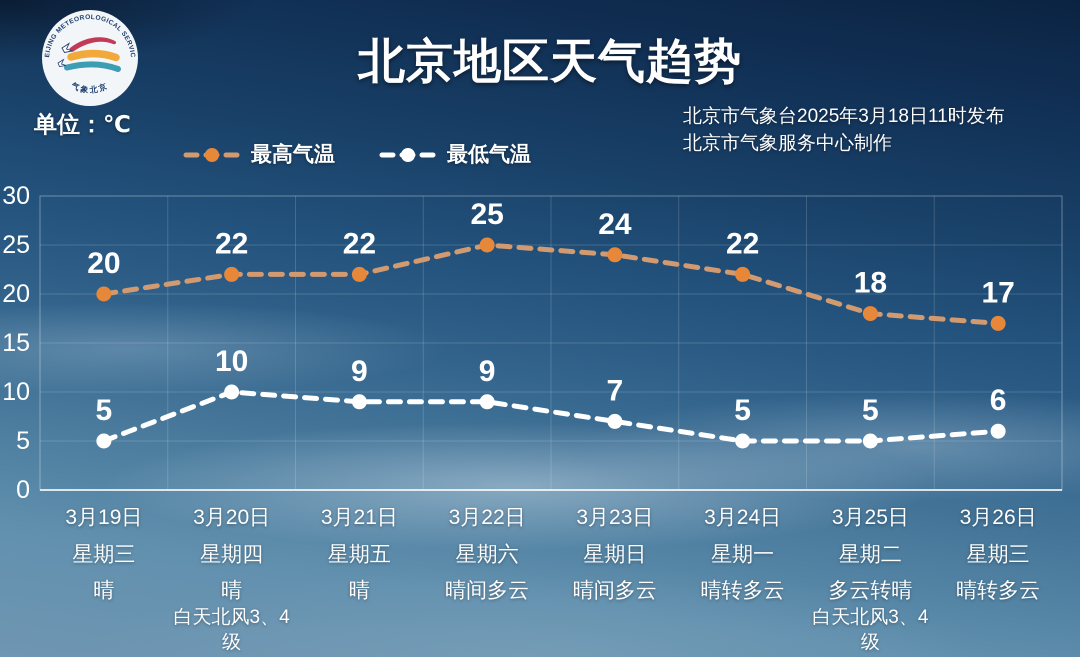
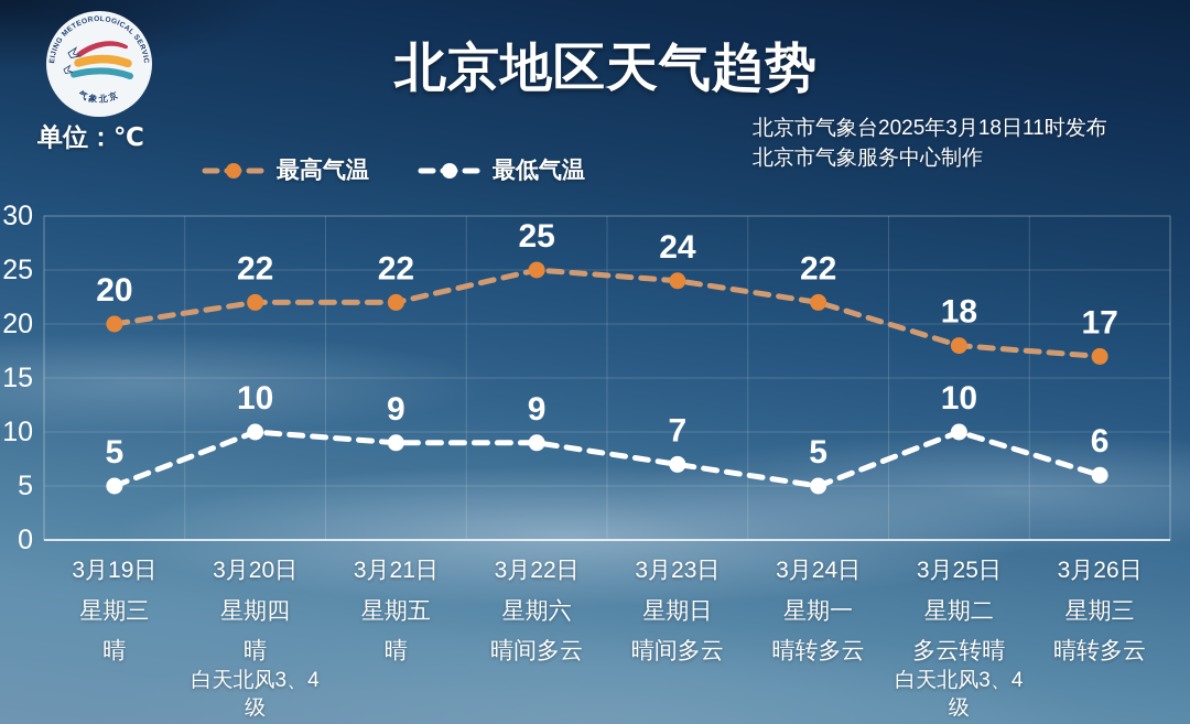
最低气温/3月25日: 5 -> 10
